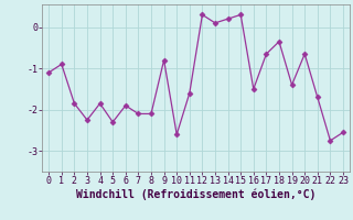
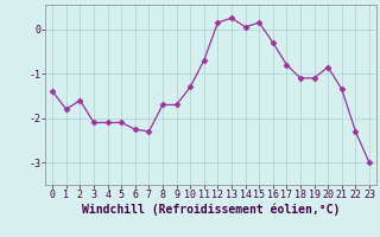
0: -1.10 -> -1.40
1: -0.90 -> -1.80
2: -1.85 -> -1.60
3: -2.25 -> -2.10
4: -1.85 -> -2.10
5: -2.30 -> -2.10
6: -1.90 -> -2.25
7: -2.10 -> -2.30
8: -2.10 -> -1.70
9: -0.80 -> -1.70
10: -2.60 -> -1.30
11: -1.60 -> -0.70
12: 0.30 -> 0.15
13: 0.10 -> 0.25
14: 0.20 -> 0.05
15: 0.30 -> 0.15
16: -1.50 -> -0.30
17: -0.65 -> -0.80
18: -0.35 -> -1.10
19: -1.40 -> -1.10
20: -0.65 -> -0.85
21: -1.70 -> -1.35
22: -2.75 -> -2.30
23: -2.55 -> -3.00
